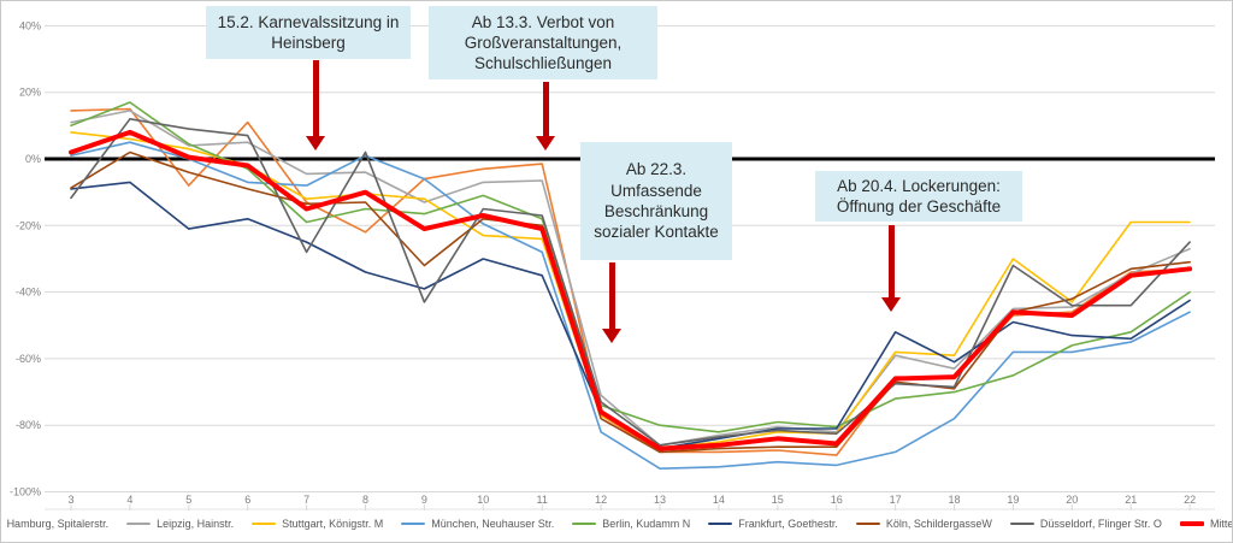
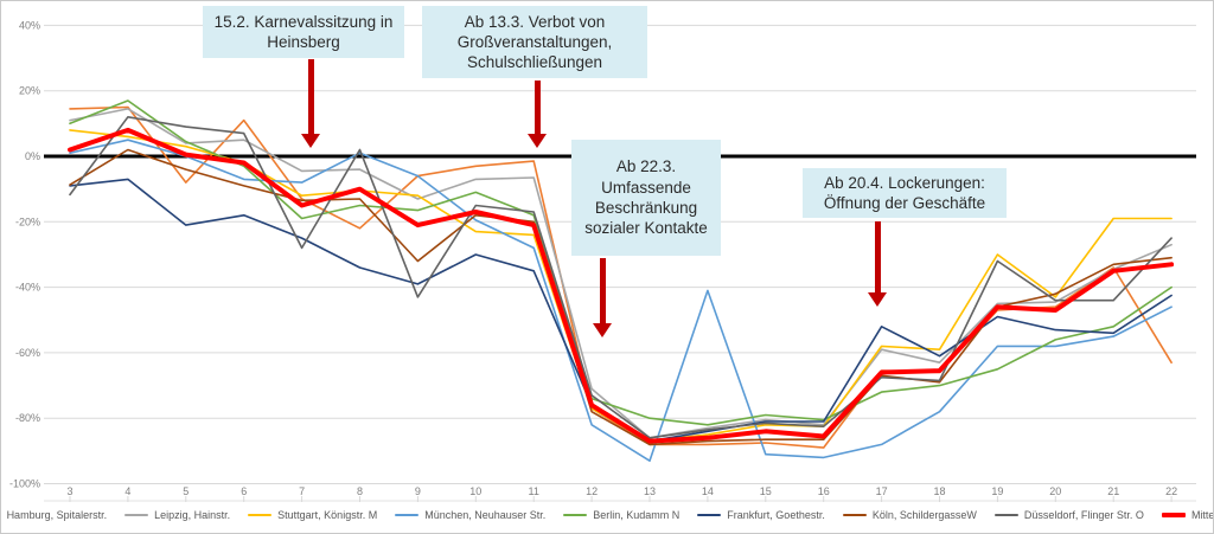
München, Neuhauser Str./14: -92% -> -41%
Hamburg, Spitalerstr./22: -33% -> -63%
